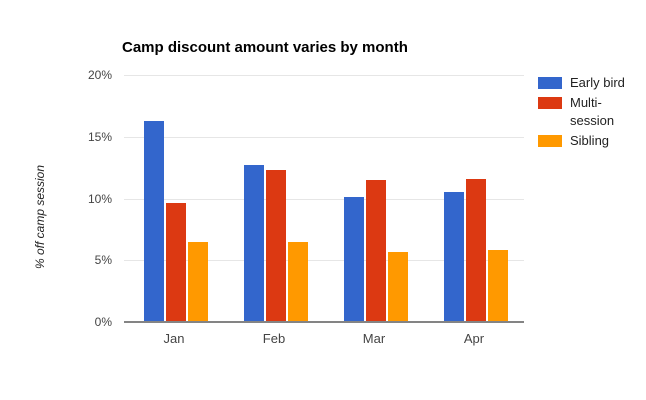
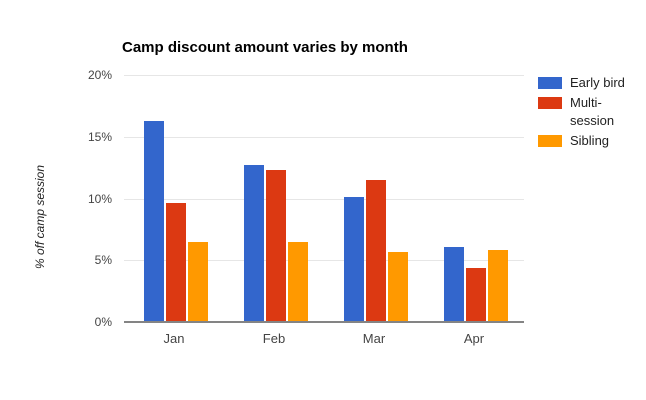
Early bird/Apr: 10.5% -> 6.1%
Multi-session/Apr: 11.6% -> 4.4%
